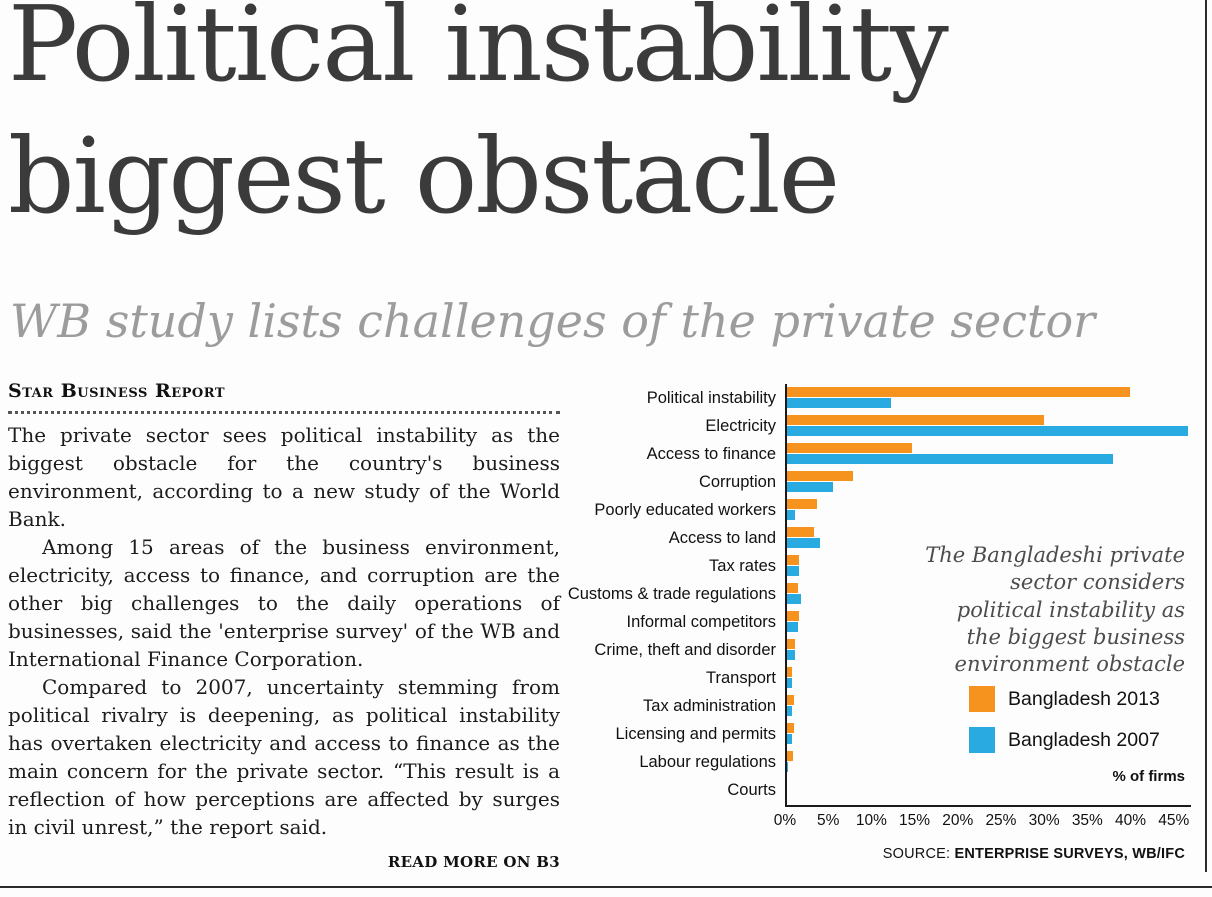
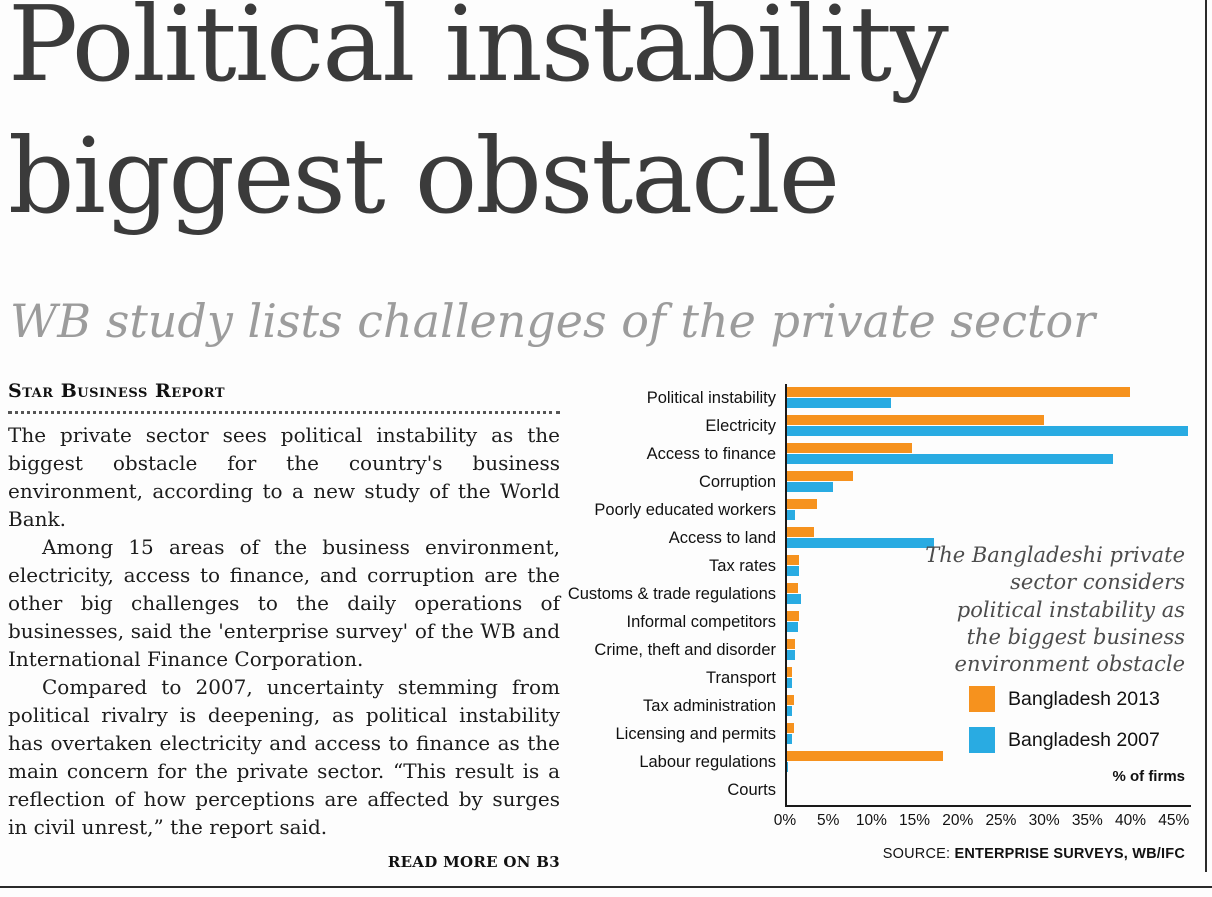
Bangladesh 2007/Access to land: 4% -> 17%
Bangladesh 2013/Labour regulations: 1% -> 18%
